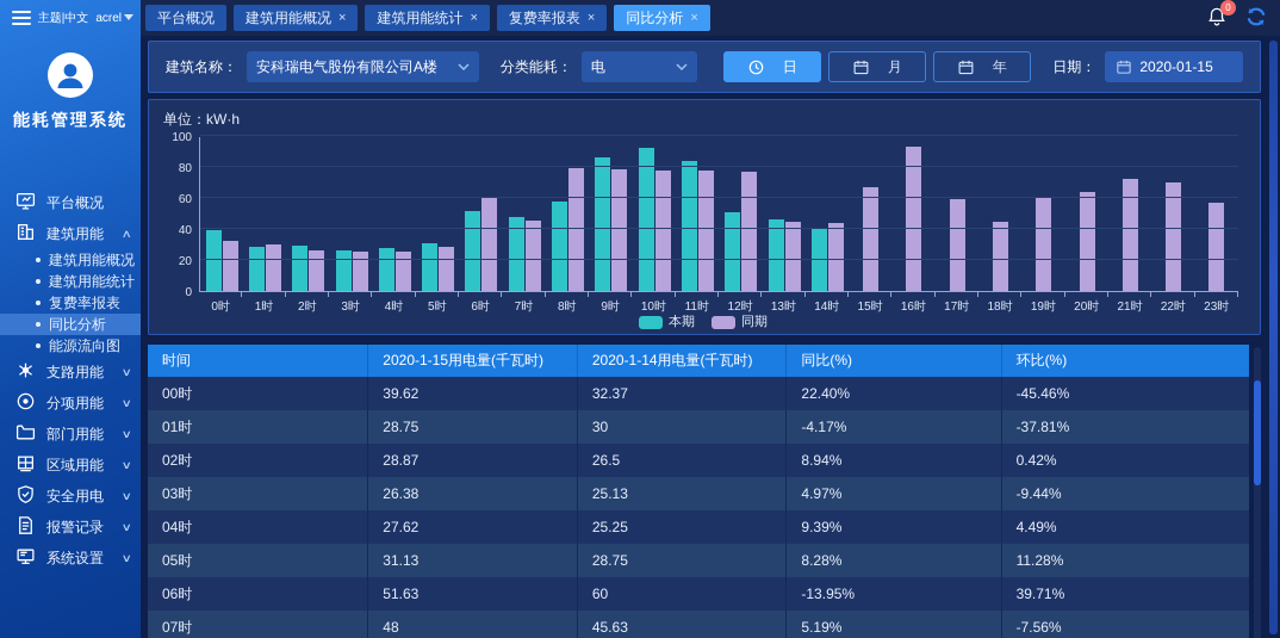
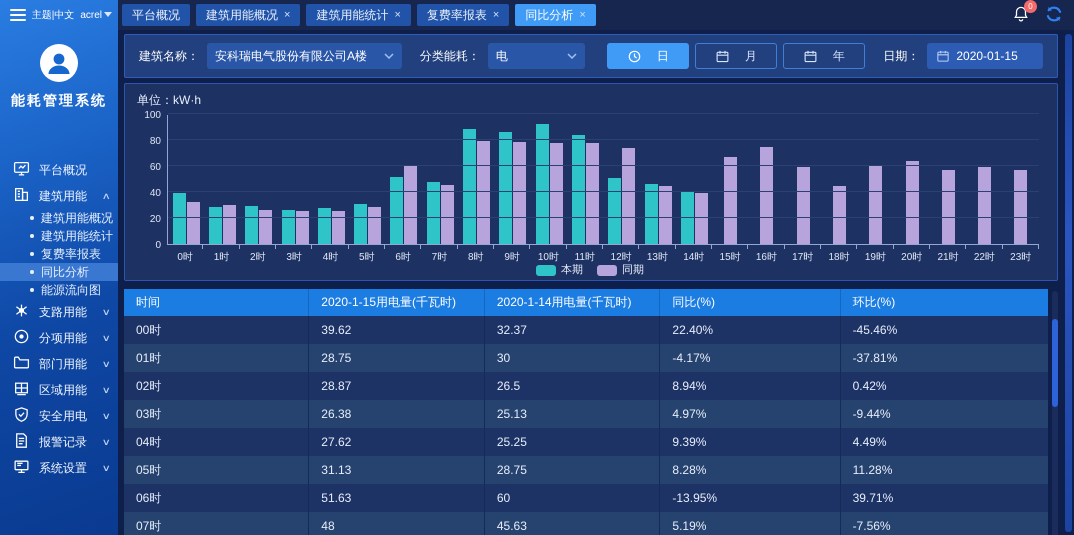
本期/8时: 58 -> 88
同期/12时: 77 -> 74
同期/14时: 44 -> 40
同期/16时: 93 -> 75
同期/21时: 72 -> 57
同期/22时: 70 -> 59
